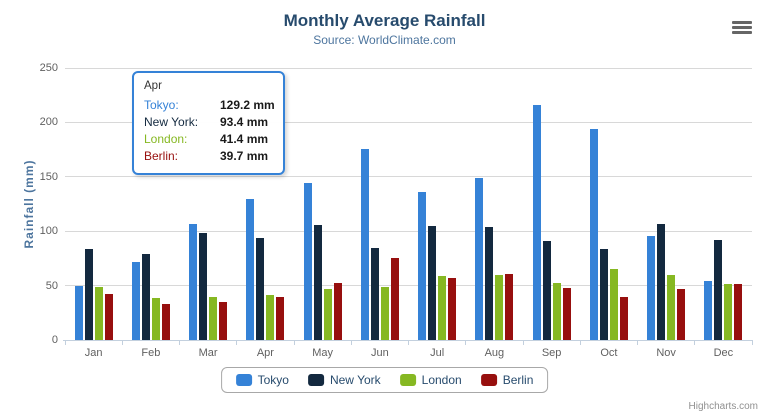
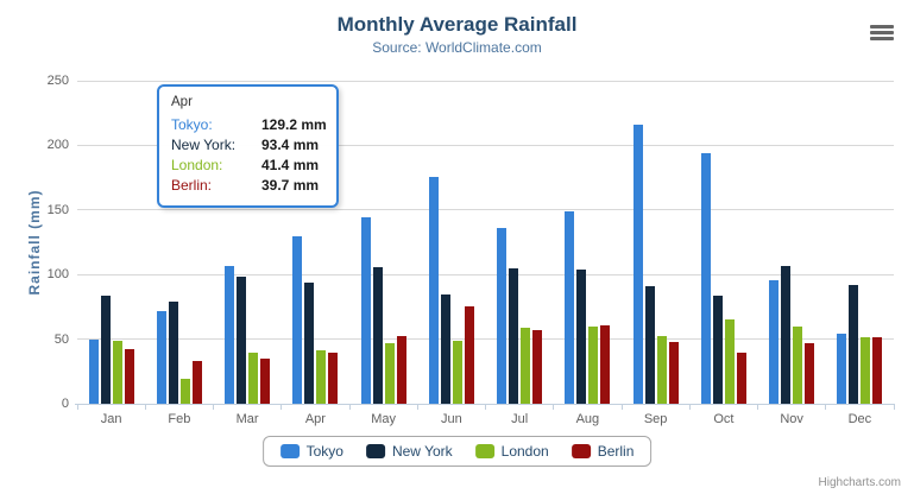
London/Feb: 39 -> 19
